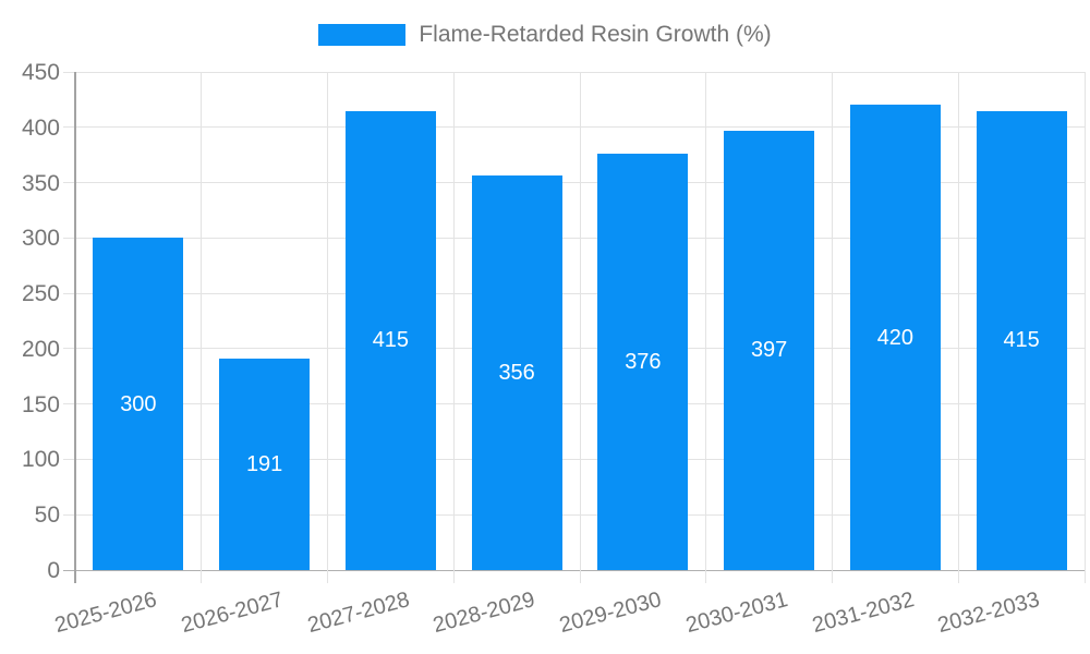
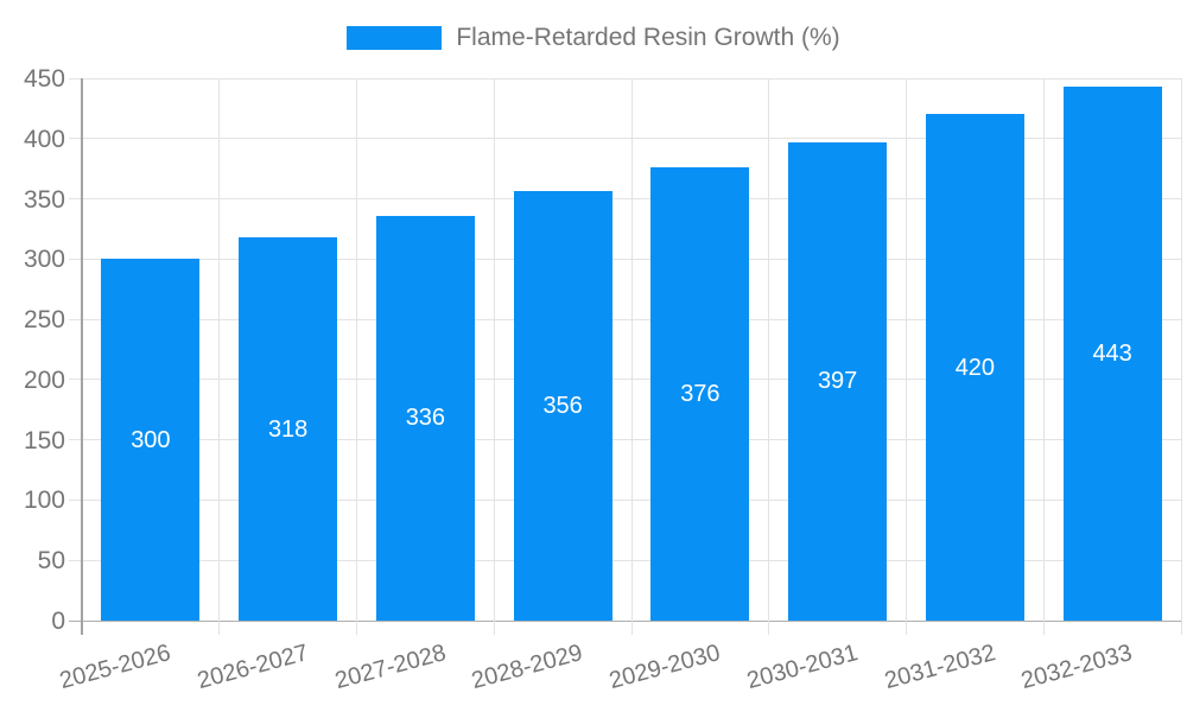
2026-2027: 191 -> 318
2027-2028: 415 -> 336
2032-2033: 415 -> 443
